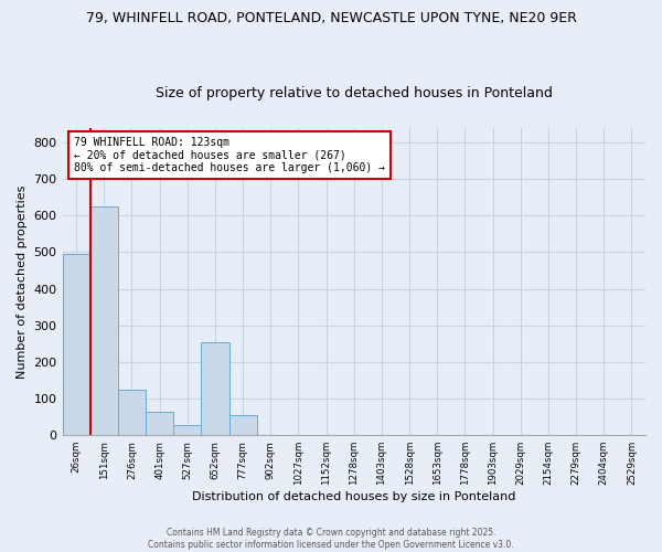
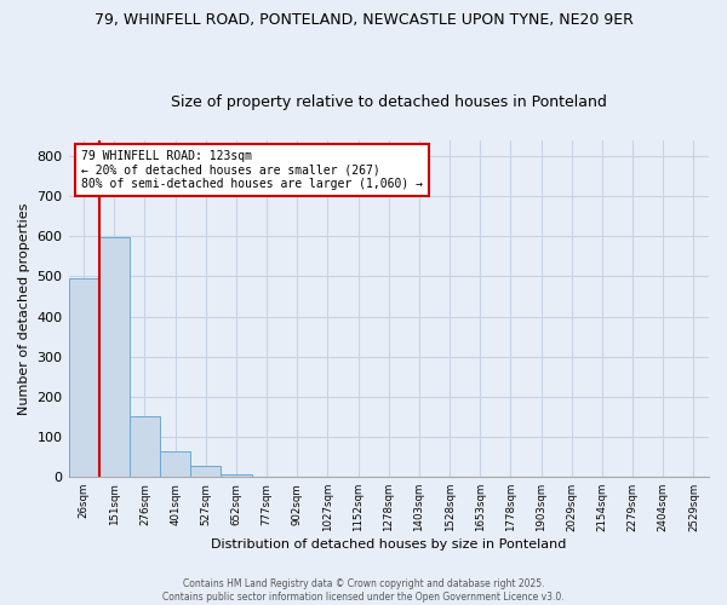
151sqm: 625 -> 598
276sqm: 125 -> 150
652sqm: 255 -> 8
777sqm: 55 -> 2
